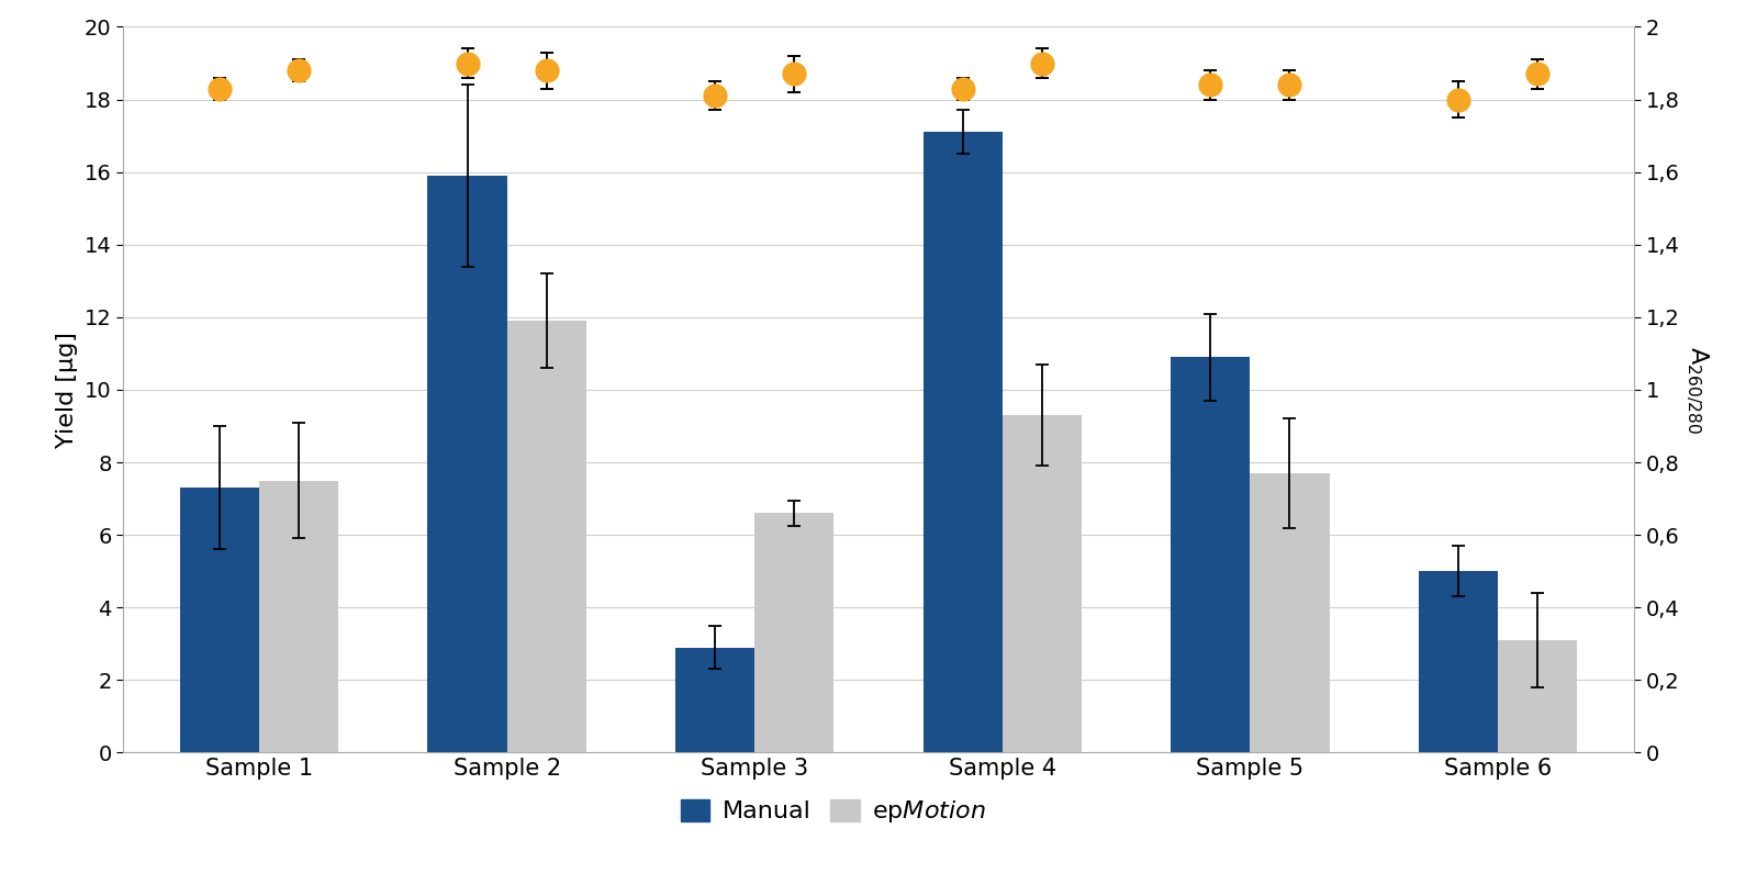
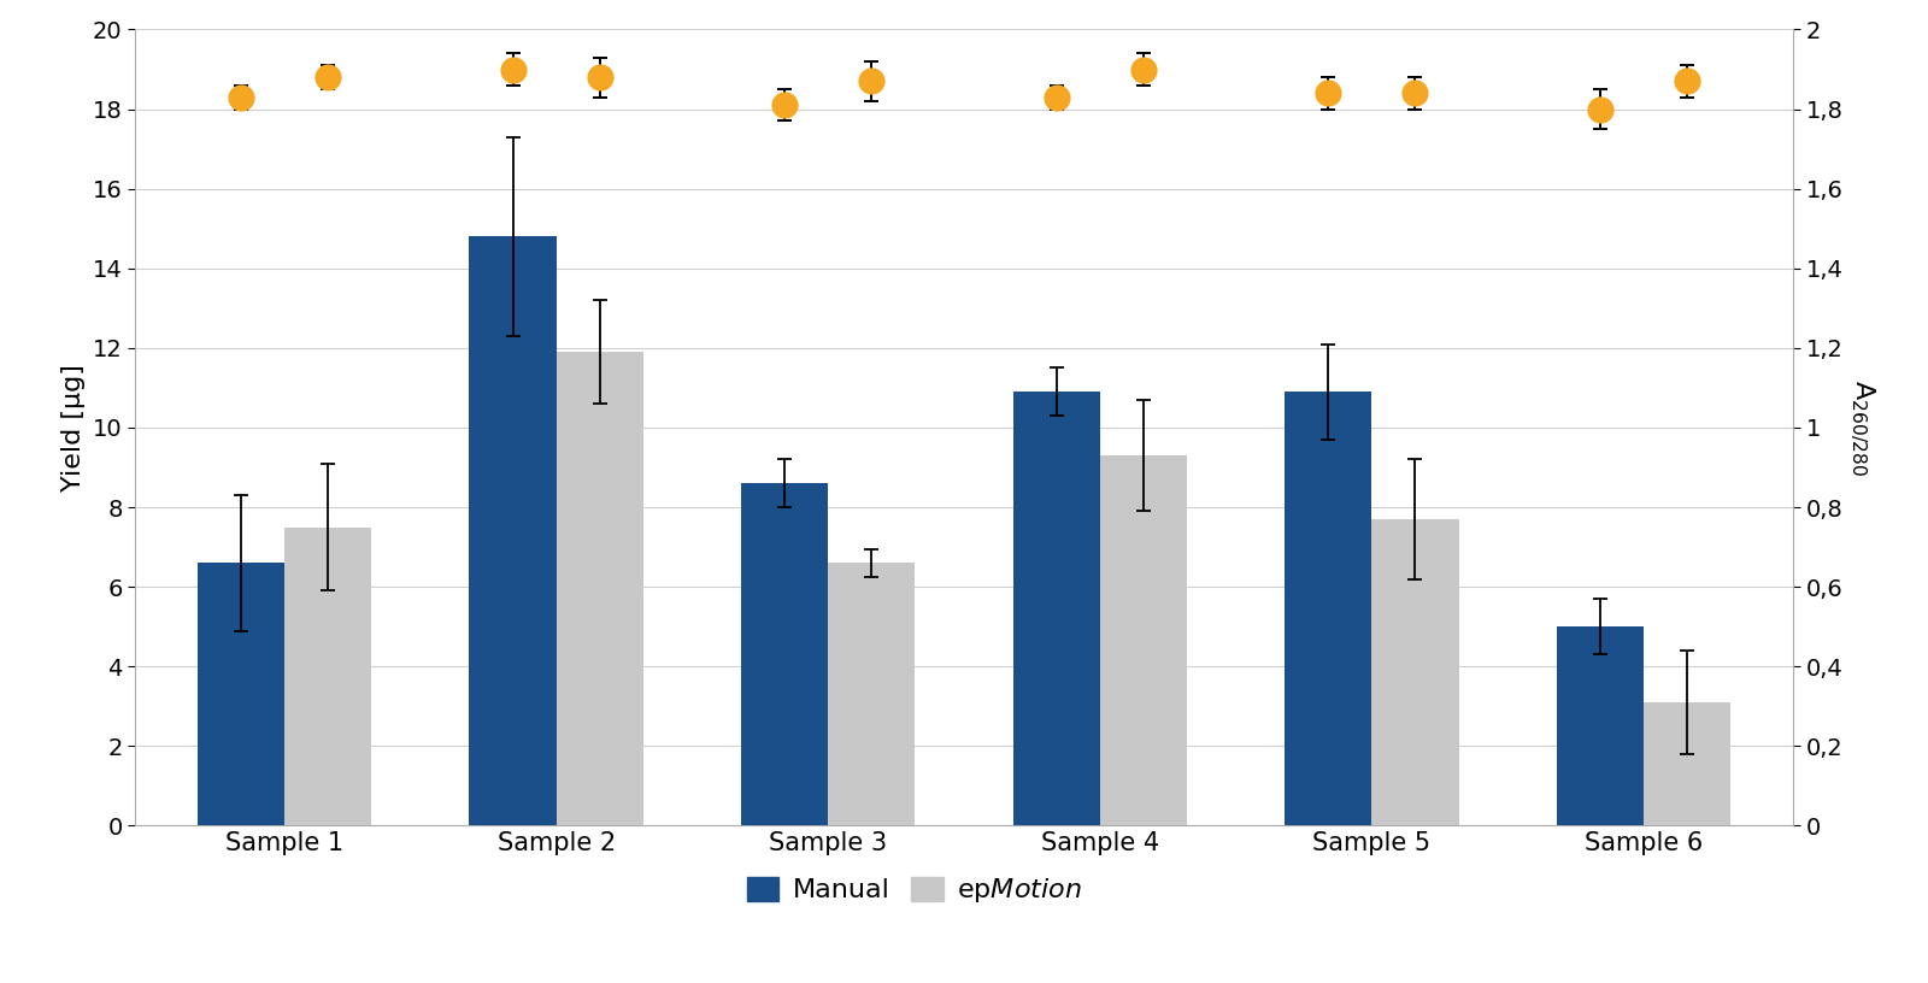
Manual/Sample 1: 7.3 -> 6.6
Manual/Sample 2: 15.9 -> 14.8
Manual/Sample 3: 2.9 -> 8.6
Manual/Sample 4: 17.1 -> 10.9
